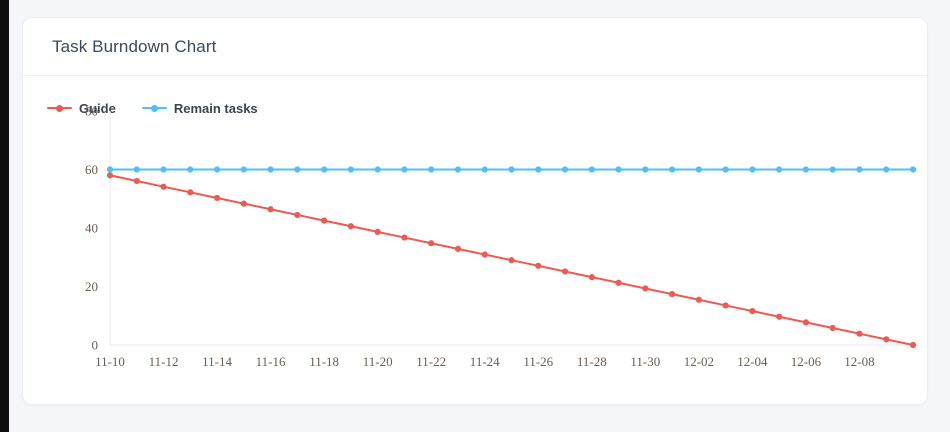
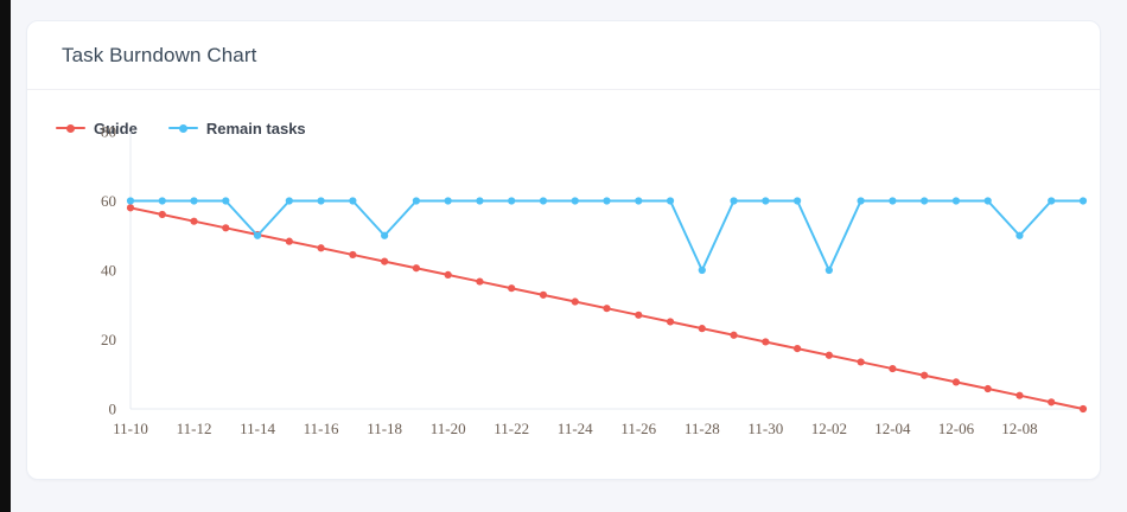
Remain tasks/11-14: 60 -> 50
Remain tasks/11-18: 60 -> 50
Remain tasks/11-28: 60 -> 40
Remain tasks/12-02: 60 -> 40
Remain tasks/12-08: 60 -> 50
